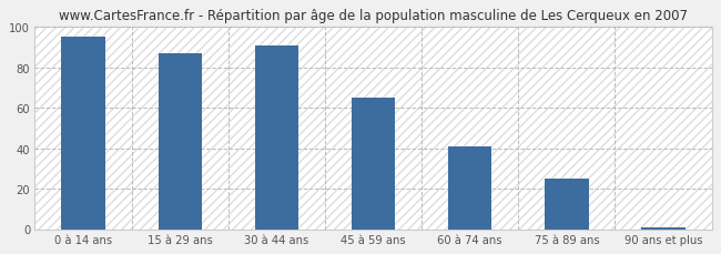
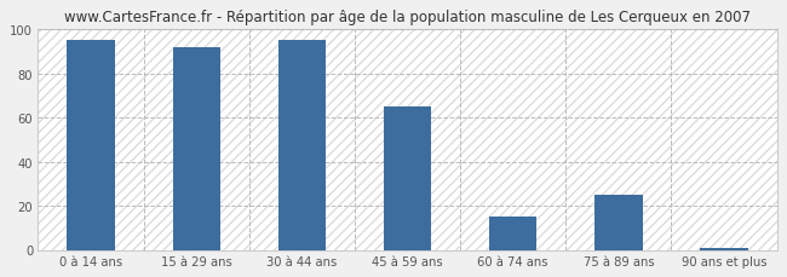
15 à 29 ans: 87 -> 92
30 à 44 ans: 91 -> 95
60 à 74 ans: 41 -> 15
